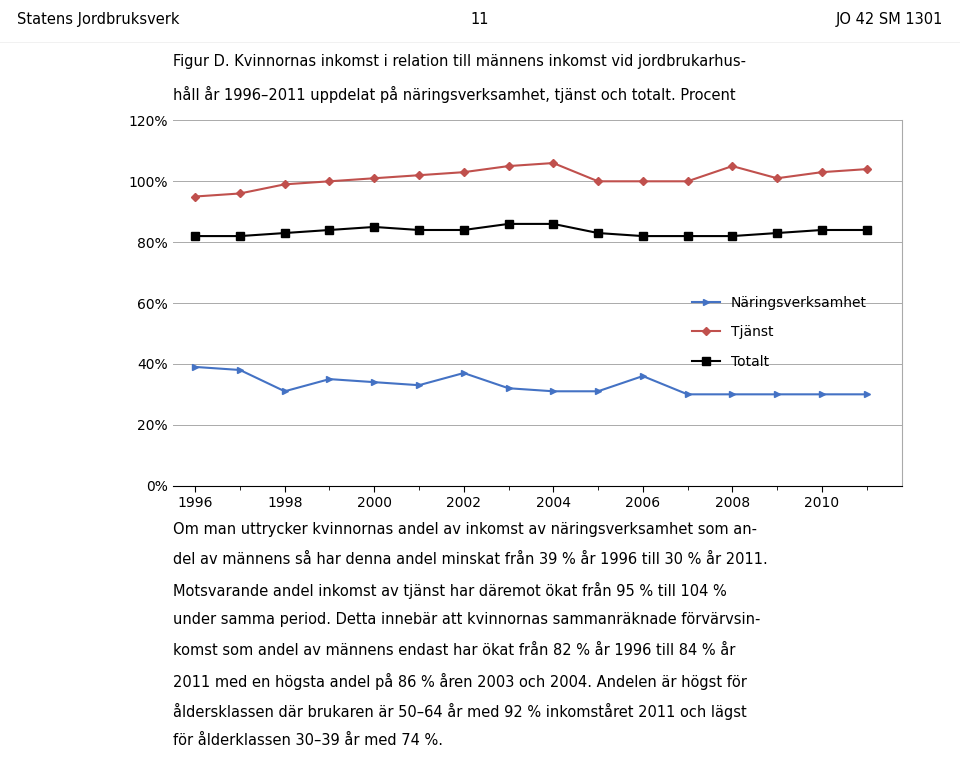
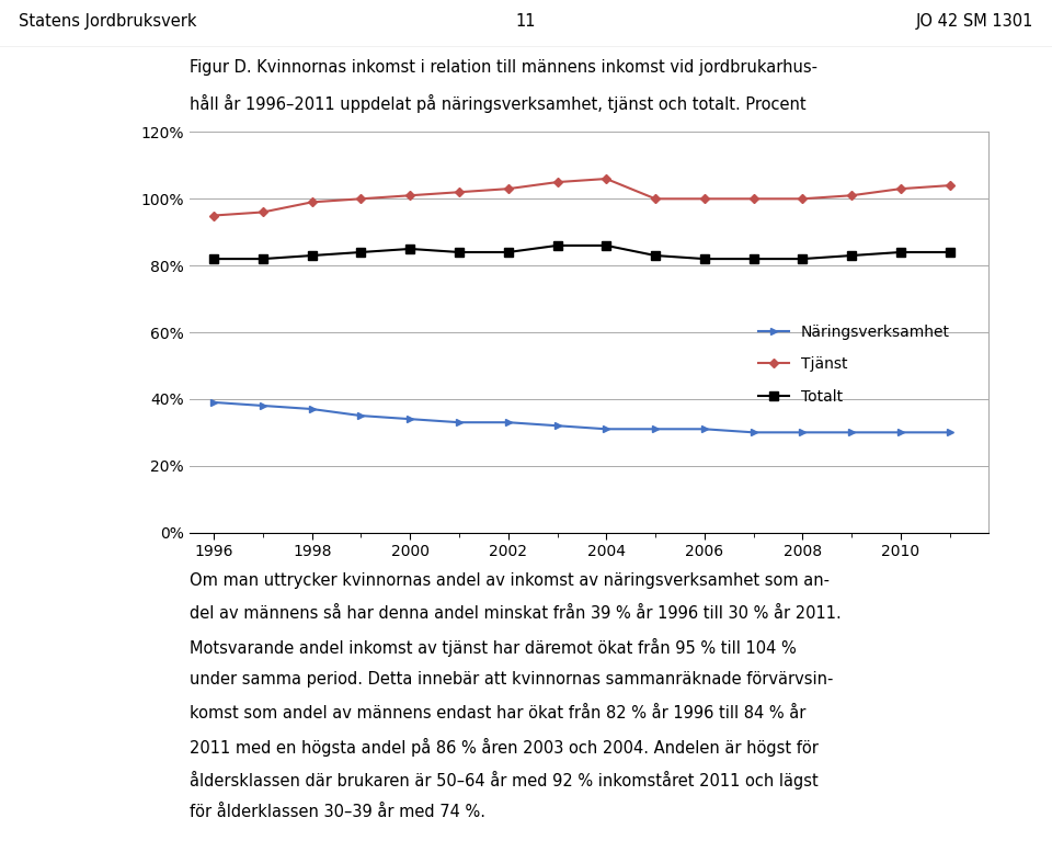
Näringsverksamhet/1998: 31% -> 37%
Näringsverksamhet/2002: 37% -> 33%
Näringsverksamhet/2006: 36% -> 31%
Tjänst/2008: 105% -> 100%
